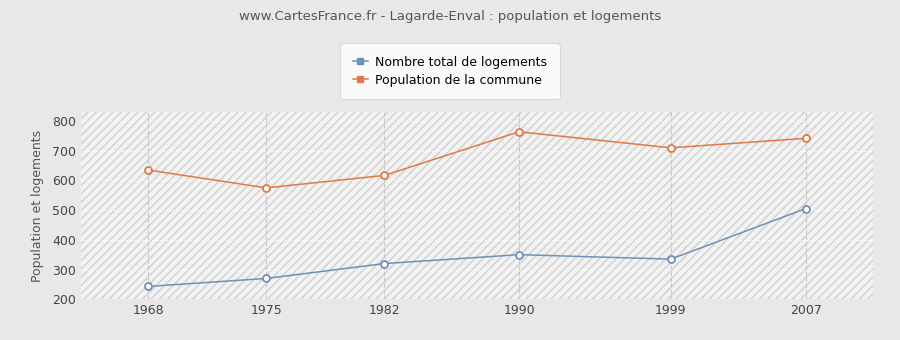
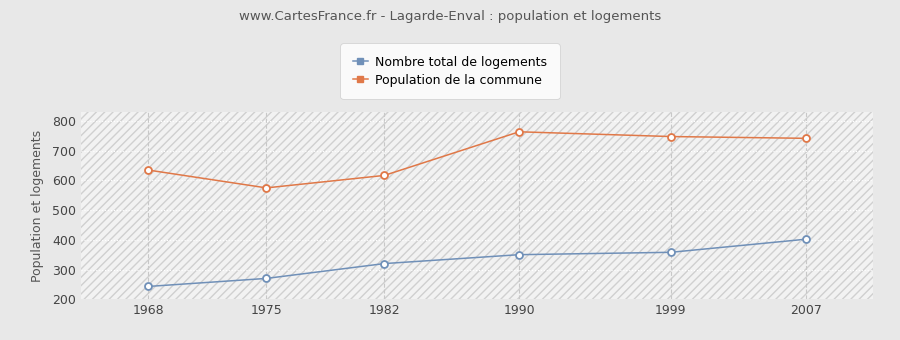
Nombre total de logements/1999: 335 -> 358
Population de la commune/1999: 710 -> 748
Nombre total de logements/2007: 505 -> 402
